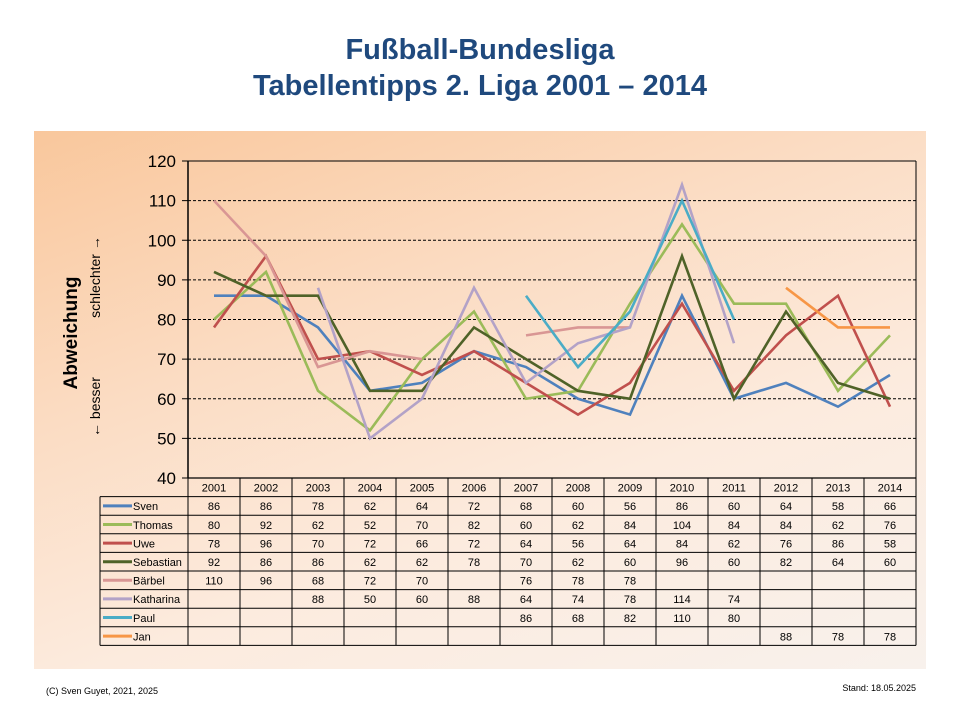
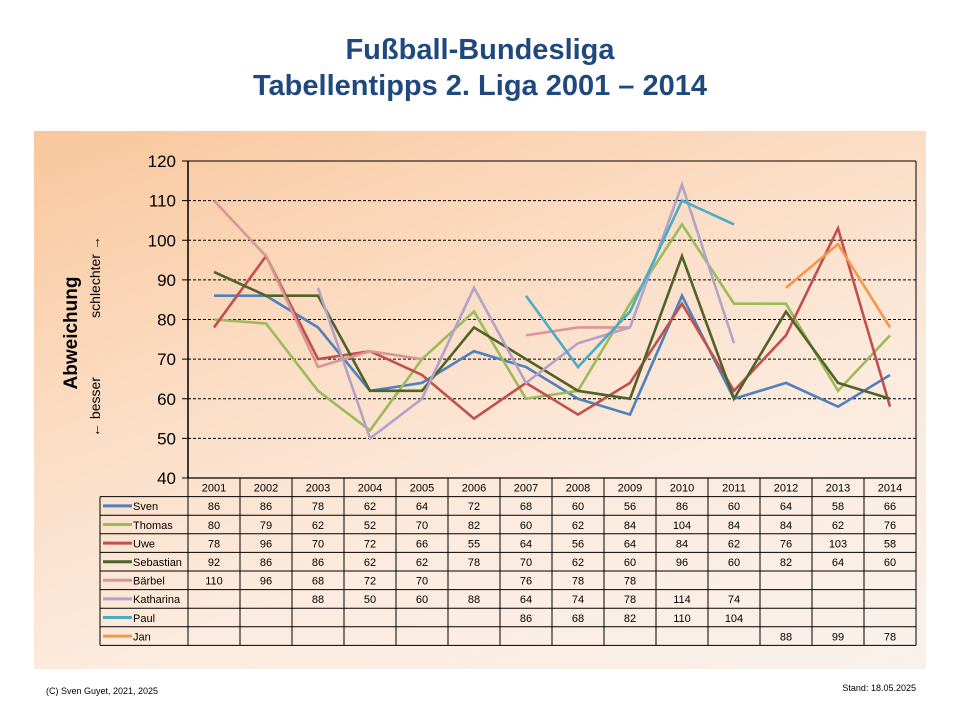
Thomas/2002: 92 -> 79
Uwe/2006: 72 -> 55
Paul/2011: 80 -> 104
Uwe/2013: 86 -> 103
Jan/2013: 78 -> 99
